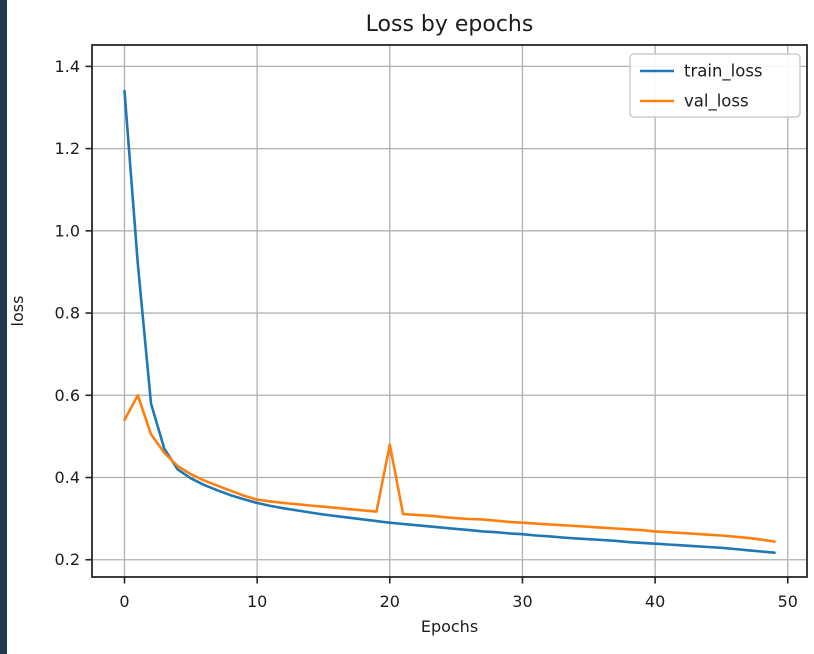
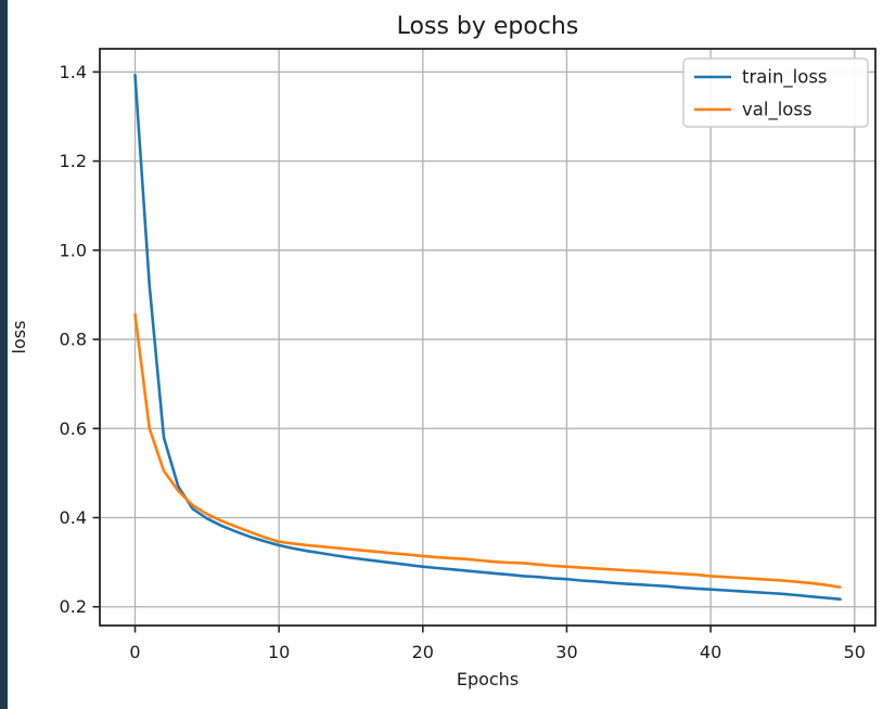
train_loss/0: 1.34 -> 1.39
val_loss/0: 0.54 -> 0.86
val_loss/20: 0.48 -> 0.31
